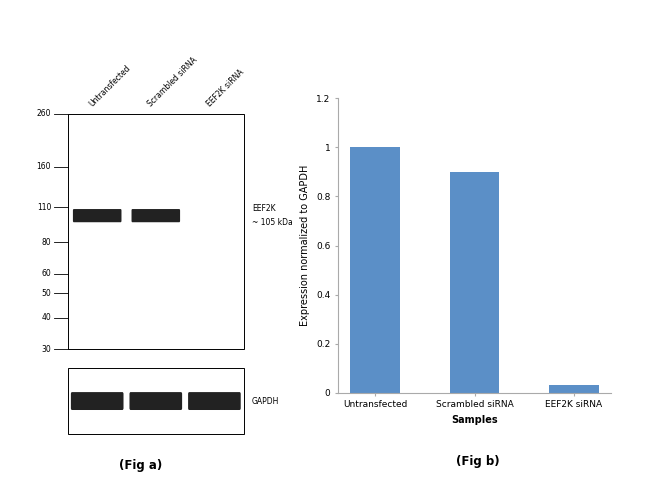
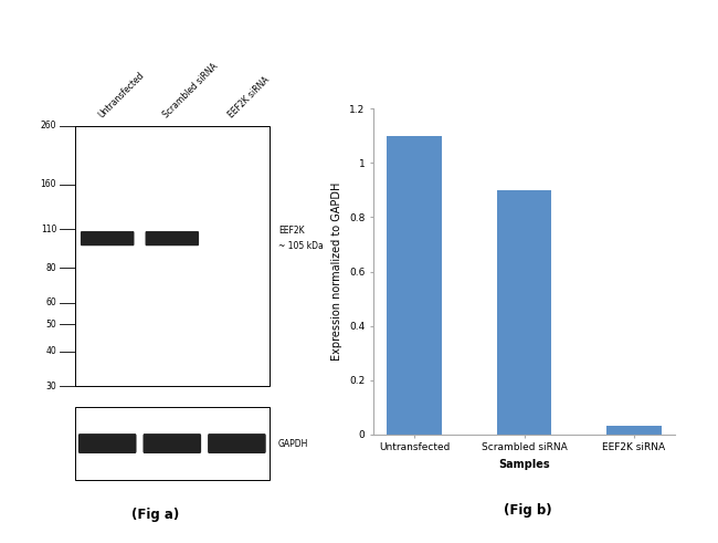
Untransfected: 1.00 -> 1.10
